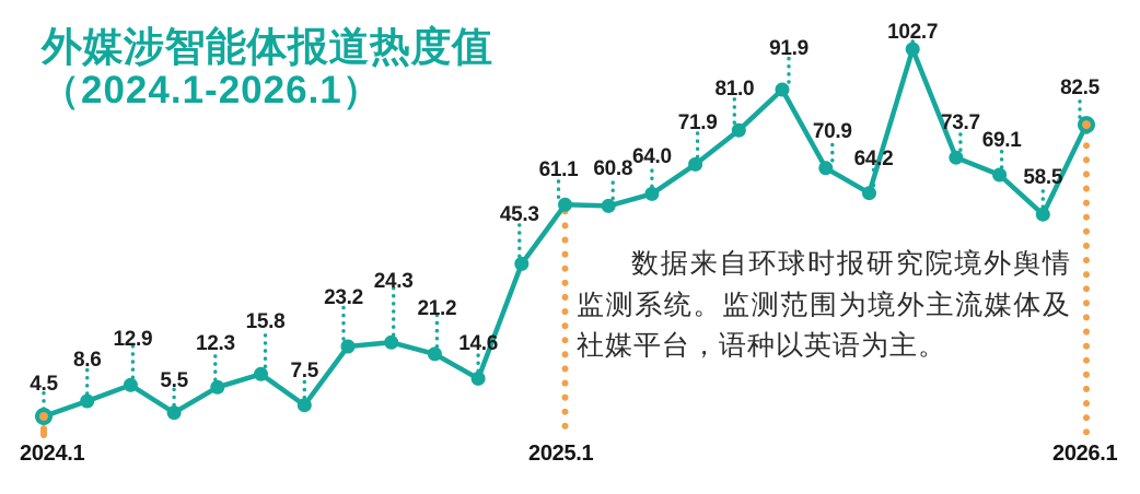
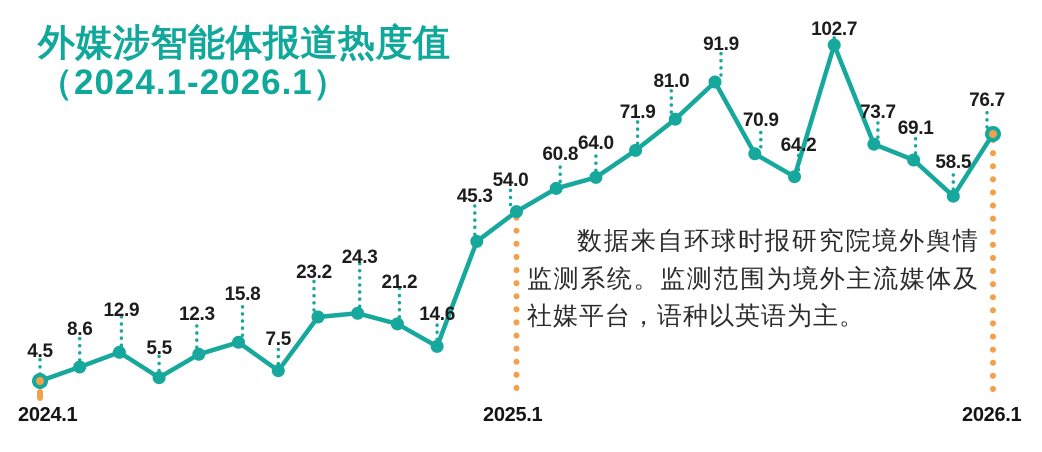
2025.1: 61.1 -> 54.0
2026.1: 82.5 -> 76.7
